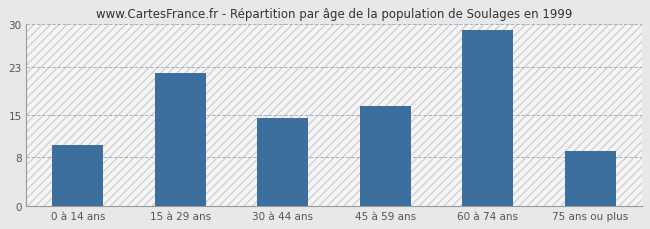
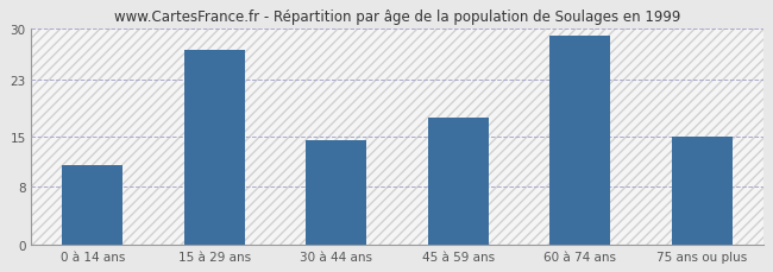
0 à 14 ans: 10.0 -> 11.0
15 à 29 ans: 22.0 -> 27.0
45 à 59 ans: 16.5 -> 17.6
75 ans ou plus: 9.0 -> 15.0
